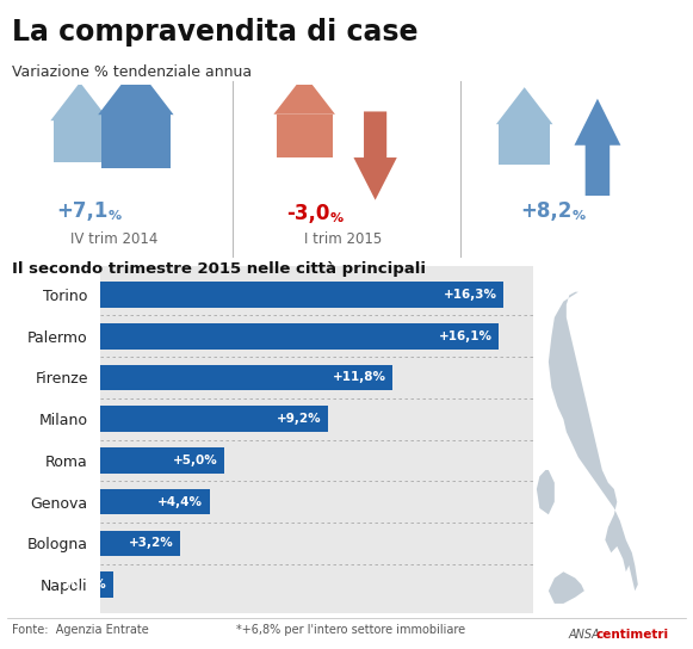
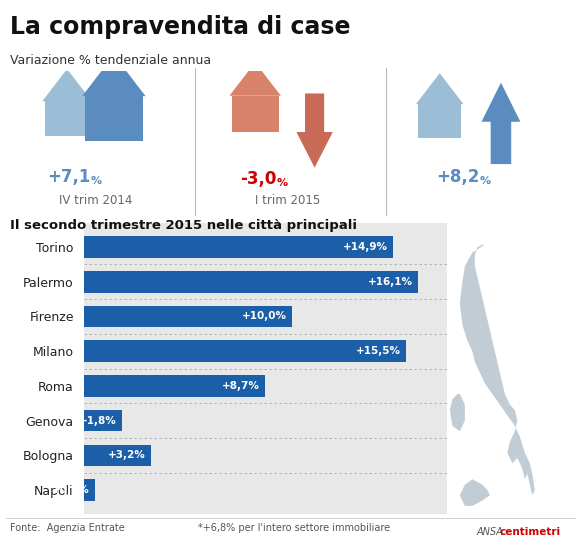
Torino: +16,3% -> +14,9%
Firenze: +11,8% -> +10,0%
Milano: +9,2% -> +15,5%
Roma: +5,0% -> +8,7%
Genova: +4,4% -> +1,8%
